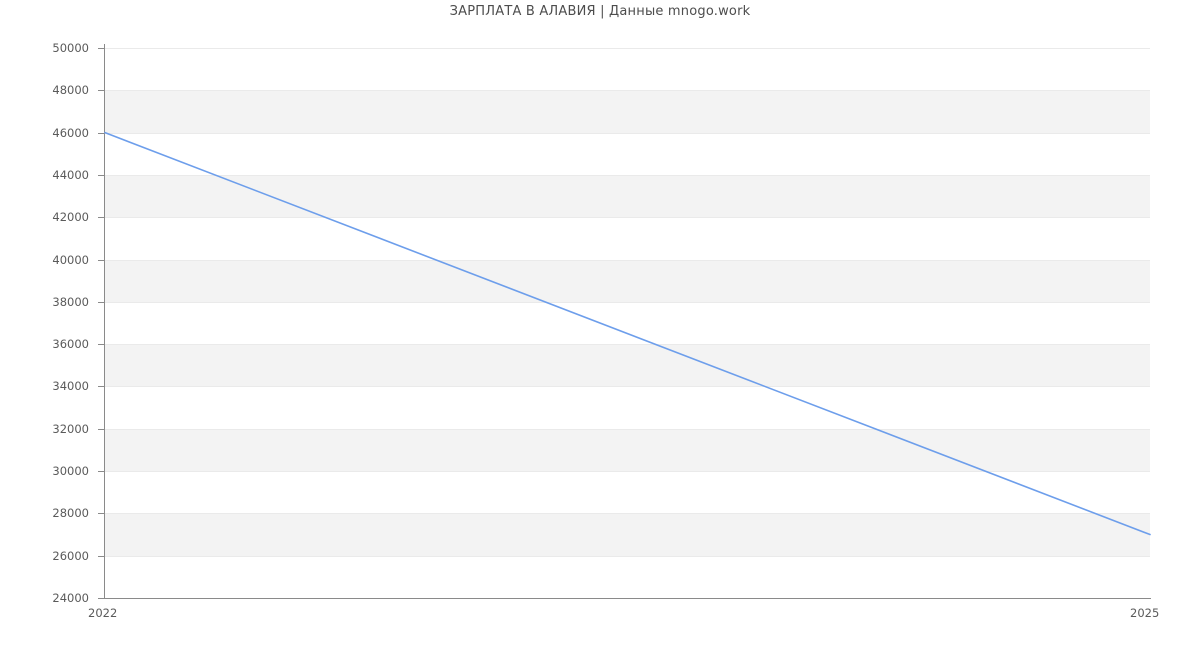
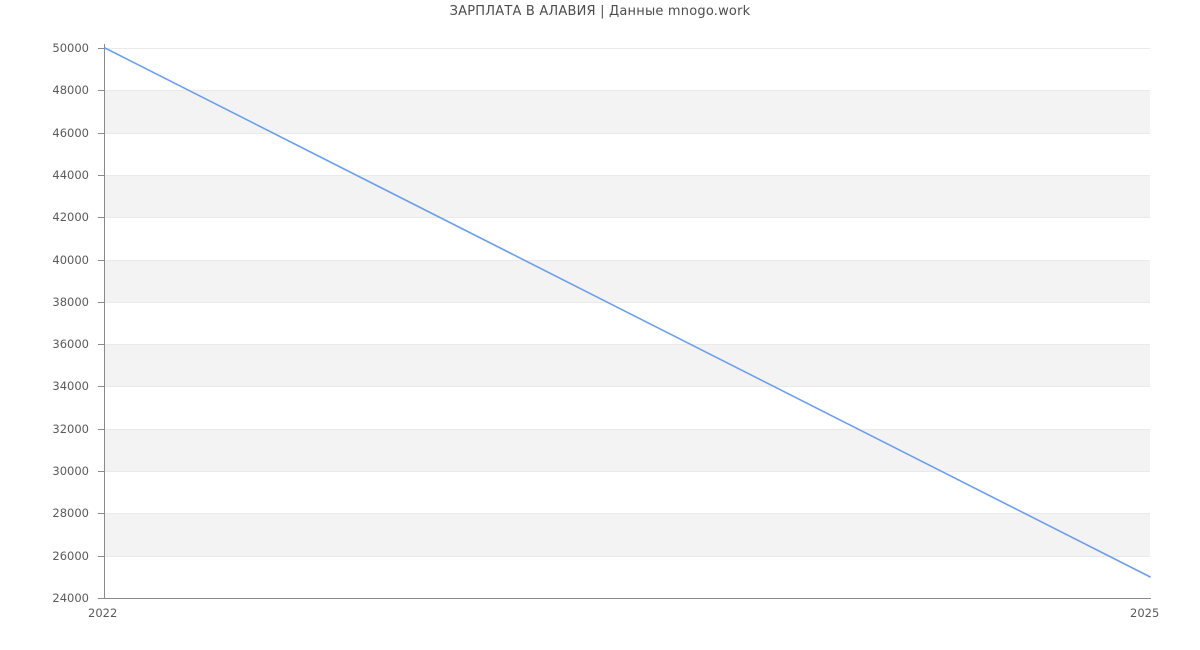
2022: 46000 -> 50000
2025: 27000 -> 25000
